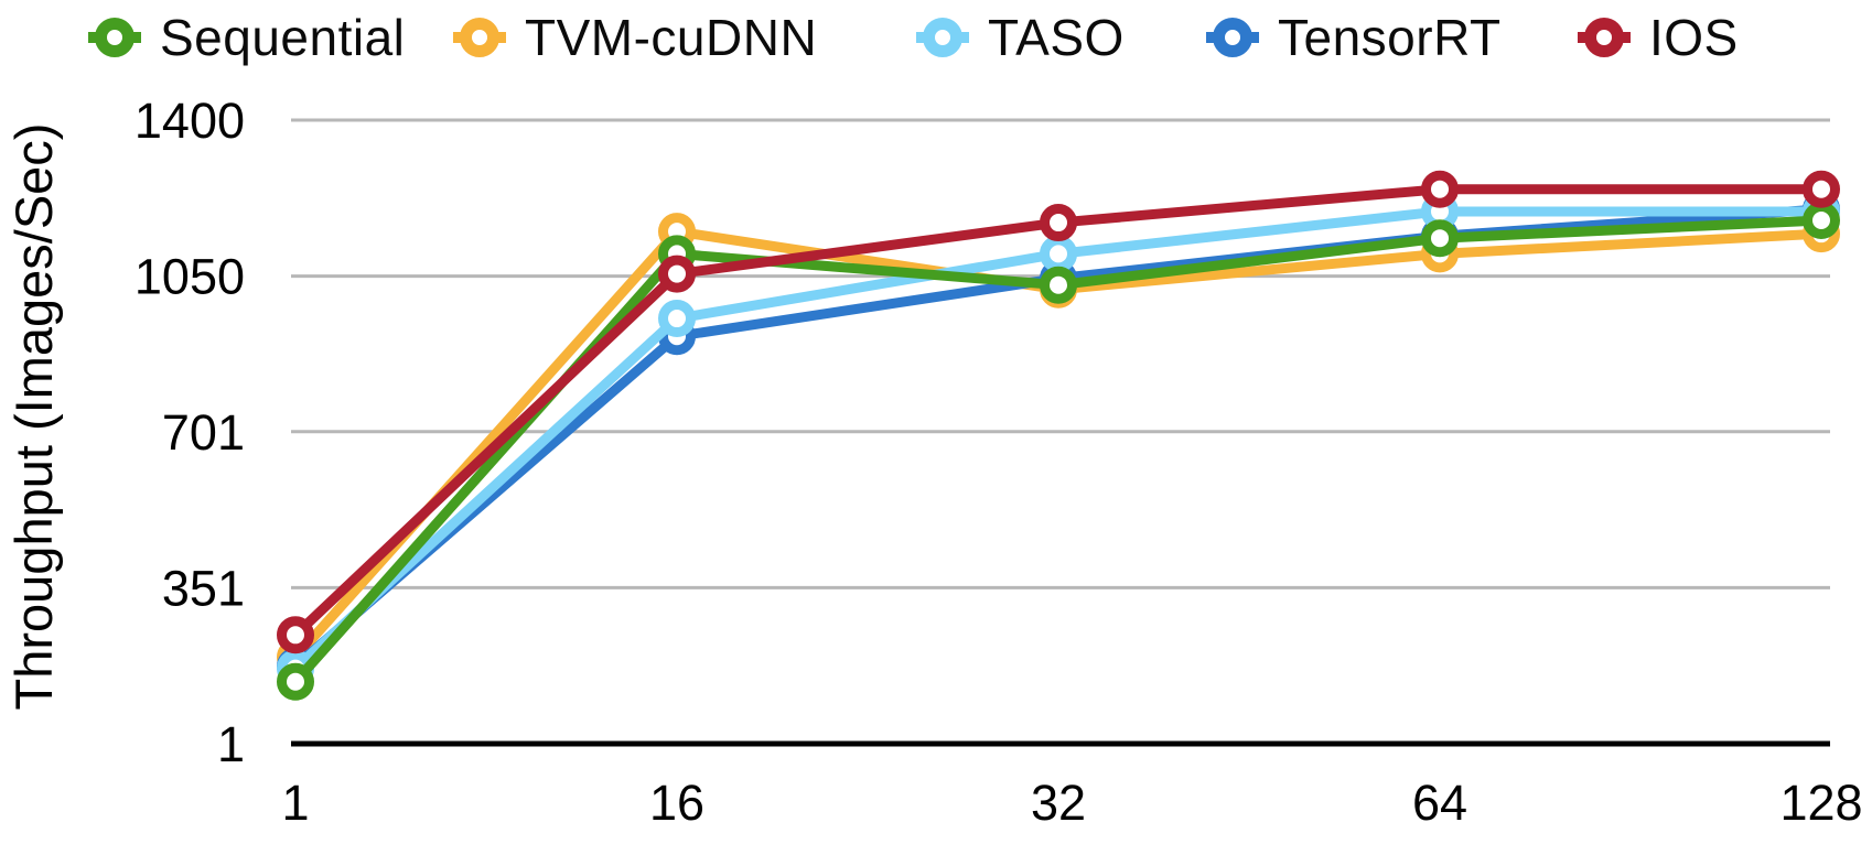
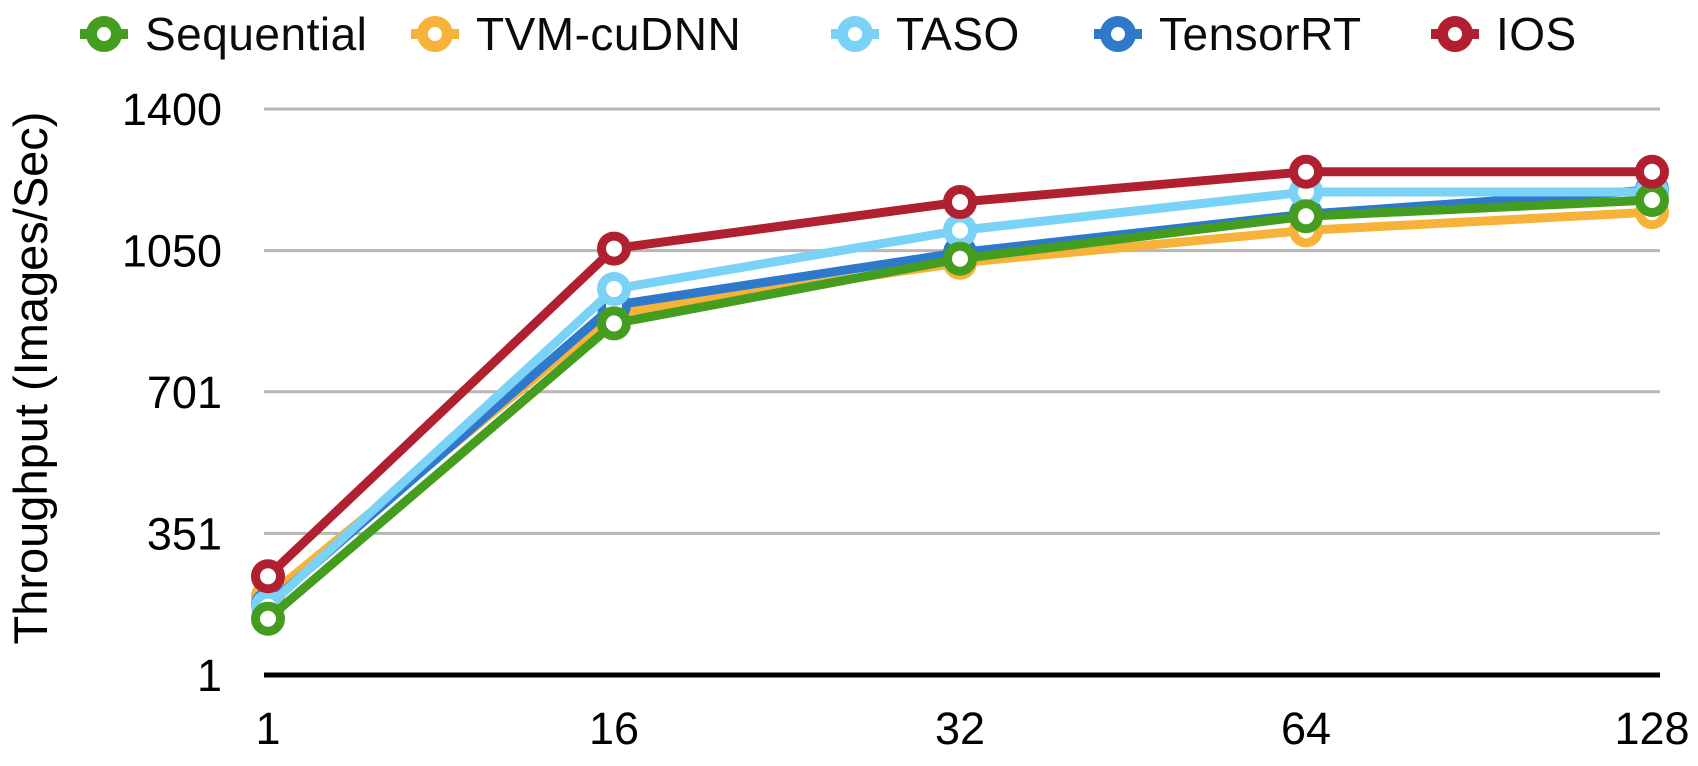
Sequential/16: 1100 -> 870
TVM-cuDNN/16: 1150 -> 900
